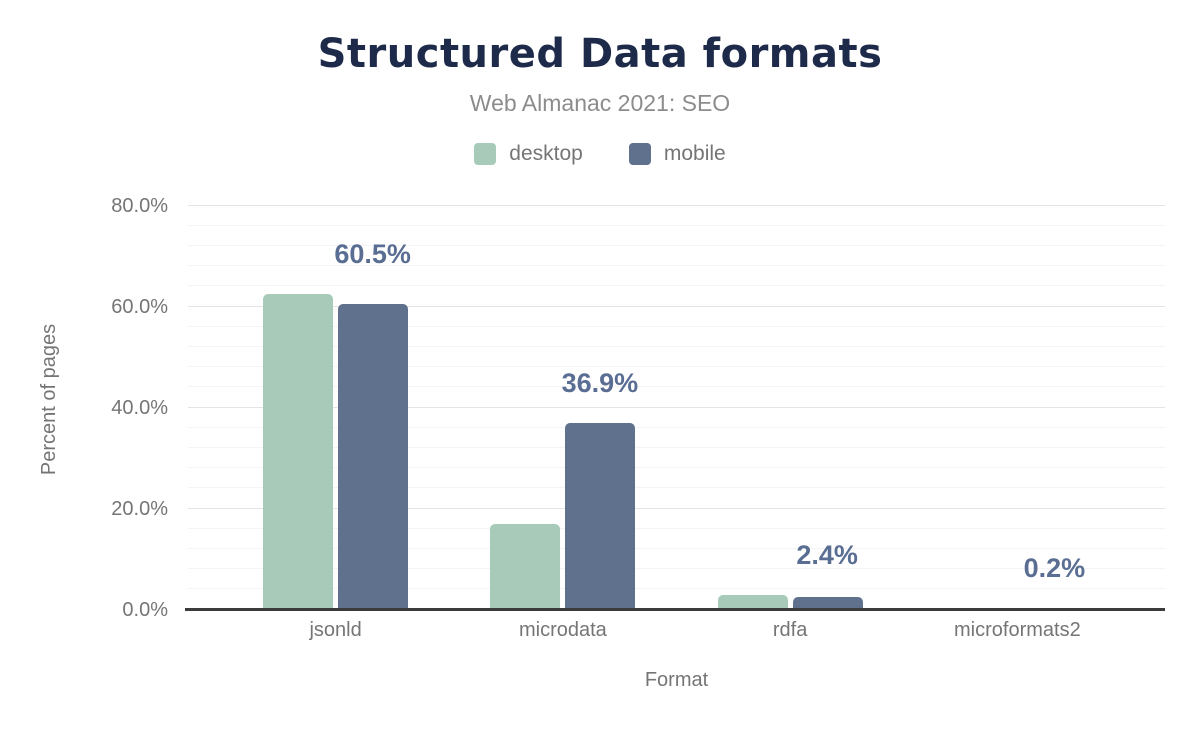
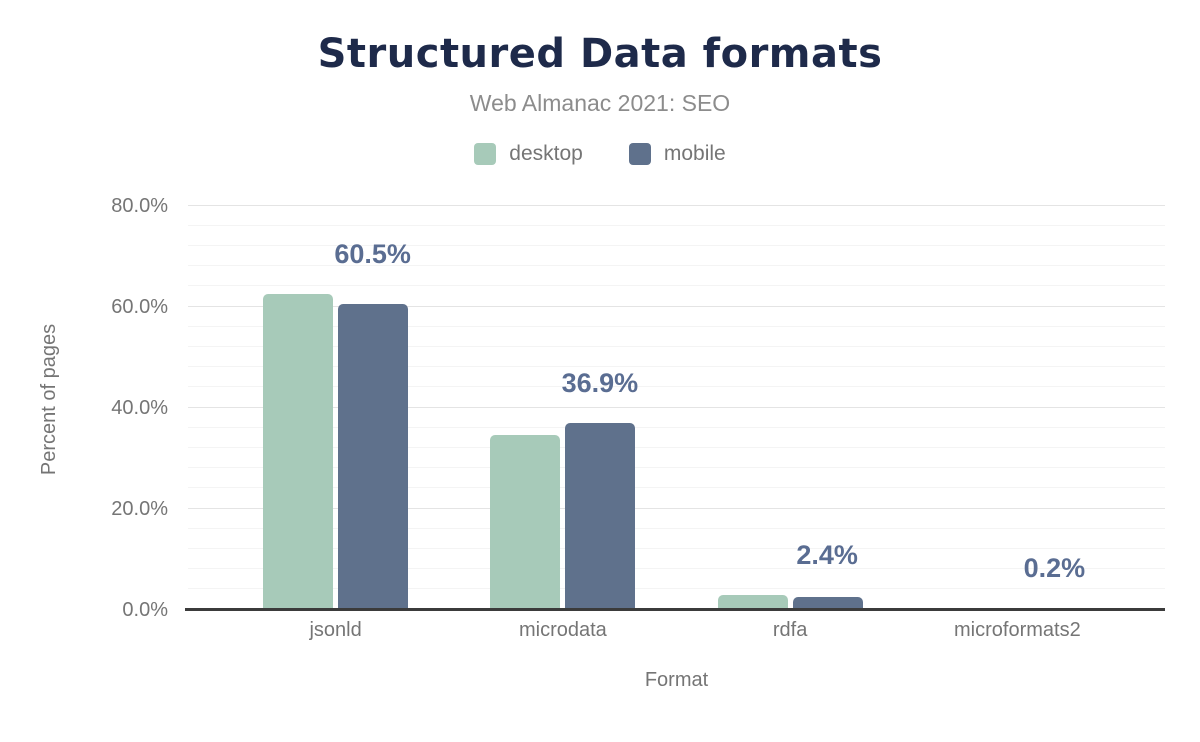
desktop/microdata: 17% -> 35%
